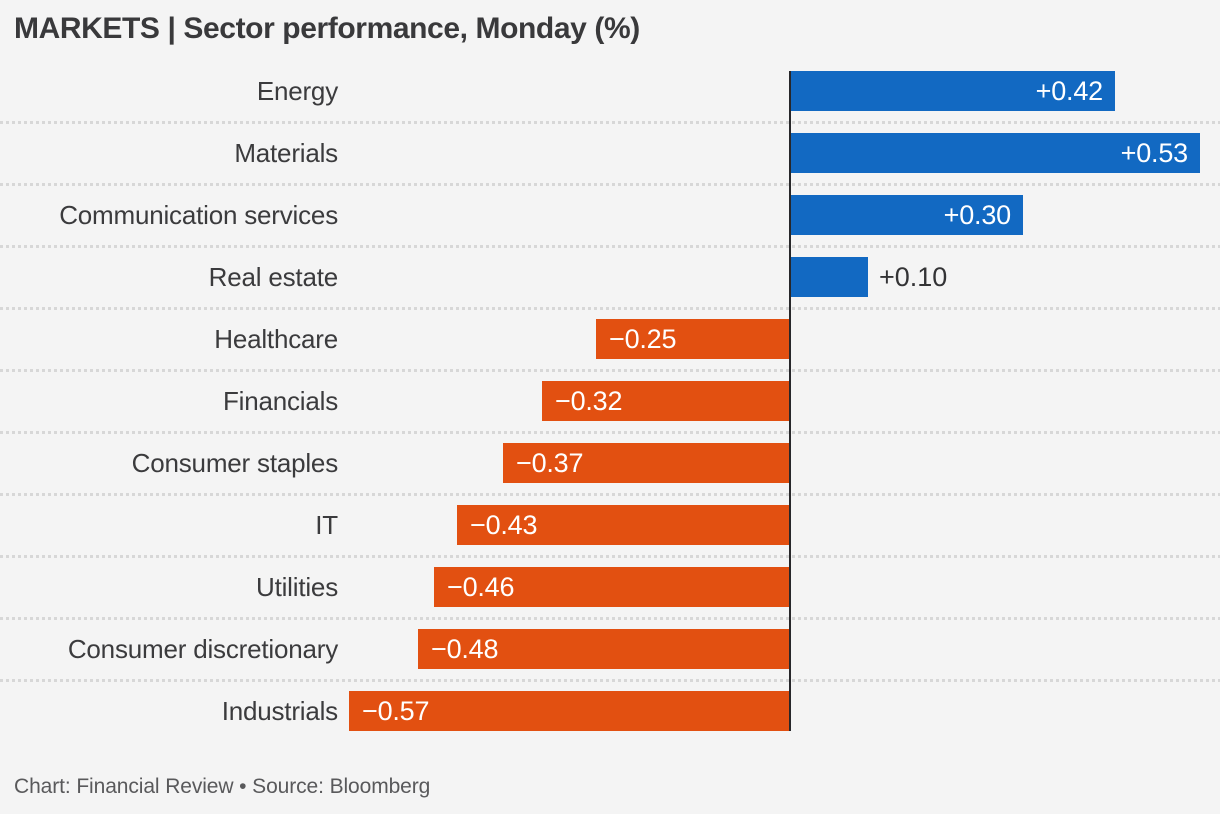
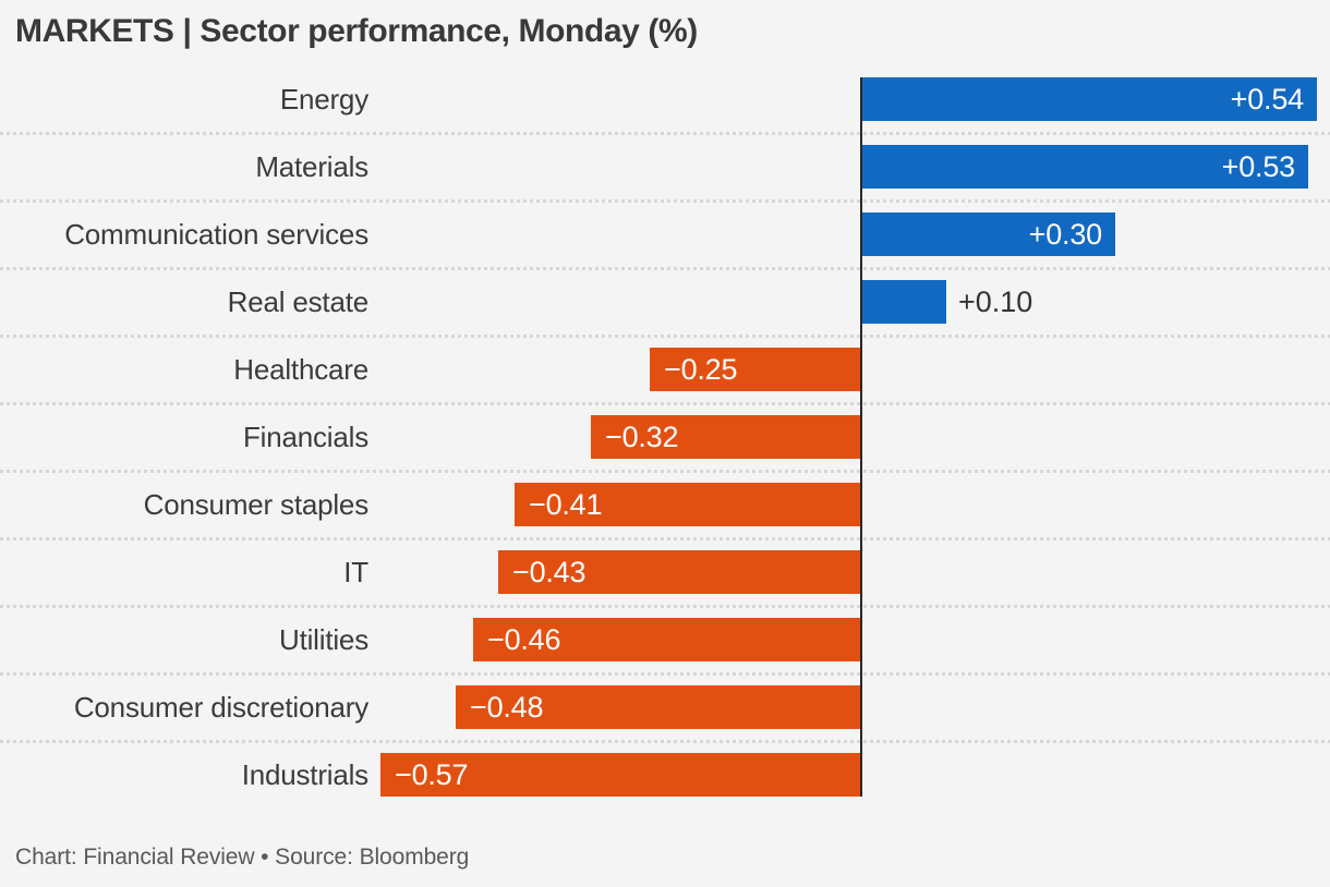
Energy: +0.42 -> +0.54
Consumer staples: −0.37 -> −0.41
